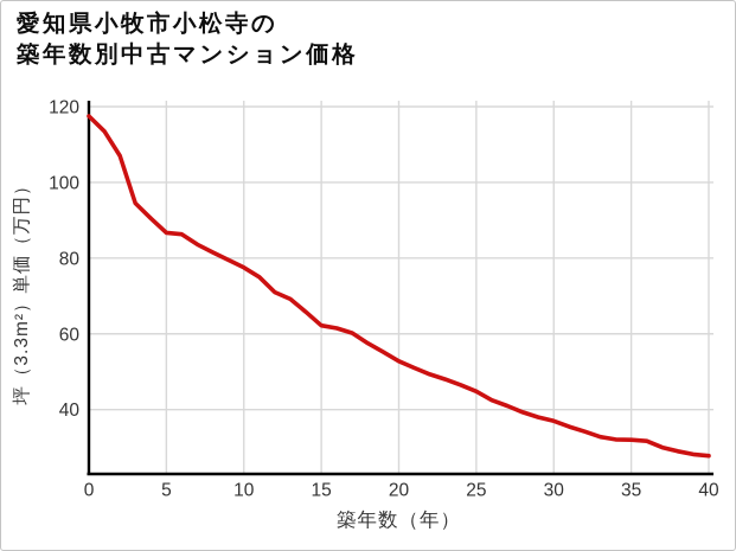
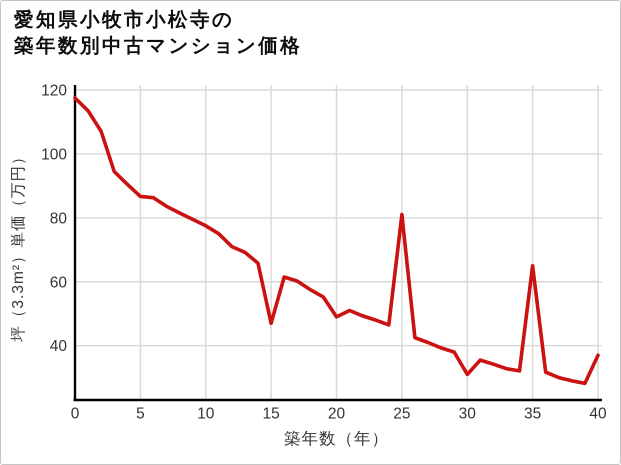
15: 62 -> 47
20: 53 -> 49
25: 45 -> 81
30: 37 -> 31
35: 32 -> 65
40: 28 -> 37
